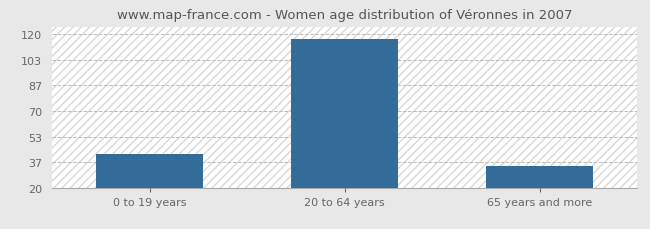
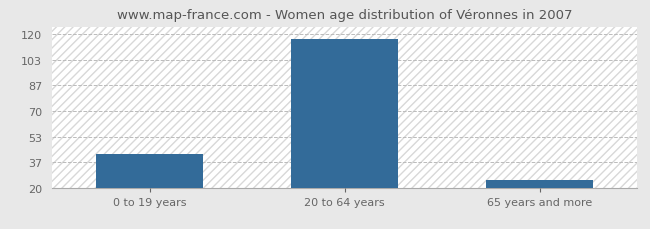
65 years and more: 34 -> 25
